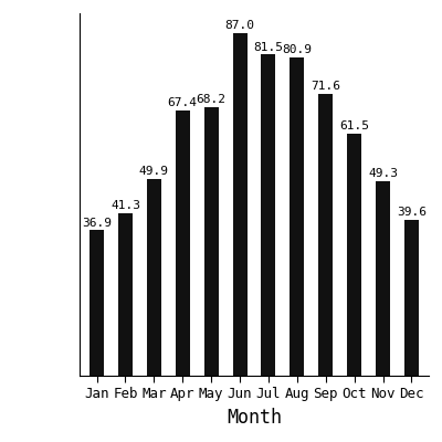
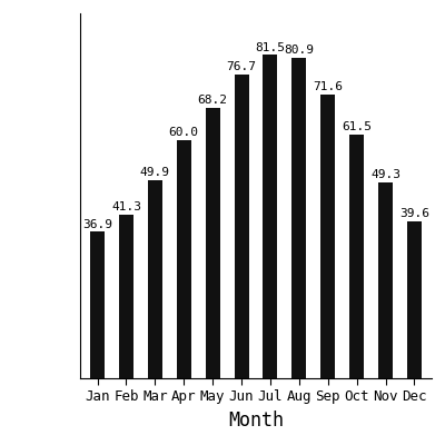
Apr: 67.4 -> 60.0
Jun: 87.0 -> 76.7
